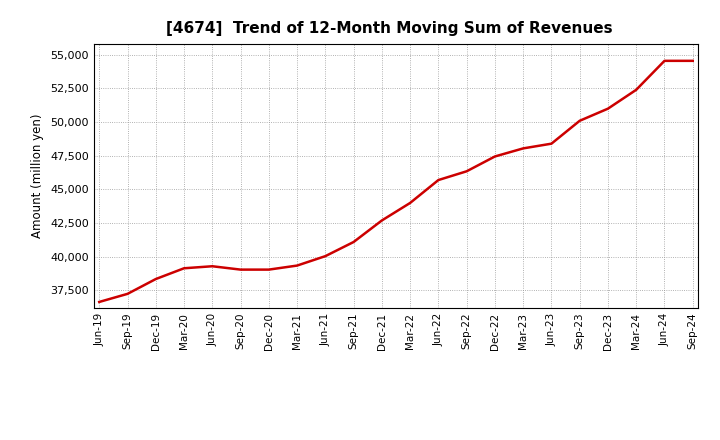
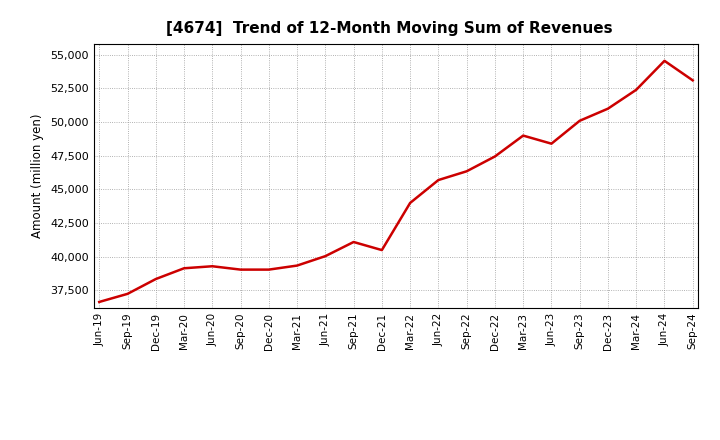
Dec-21: 42,700 -> 40,500
Mar-23: 48,000 -> 49,000
Sep-24: 54,600 -> 53,100
